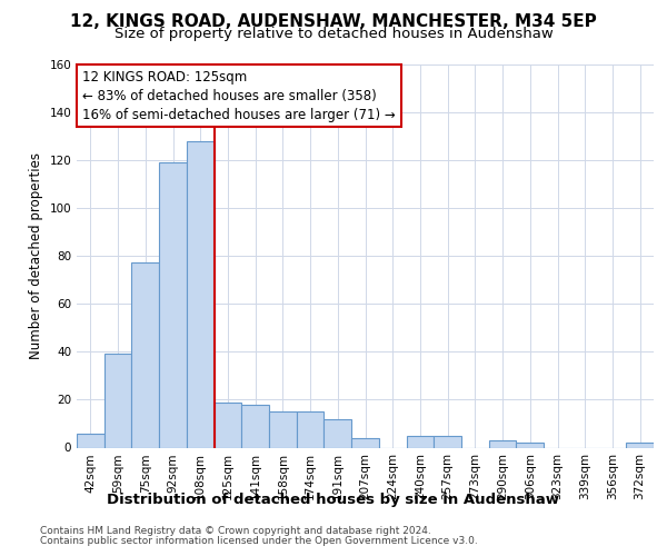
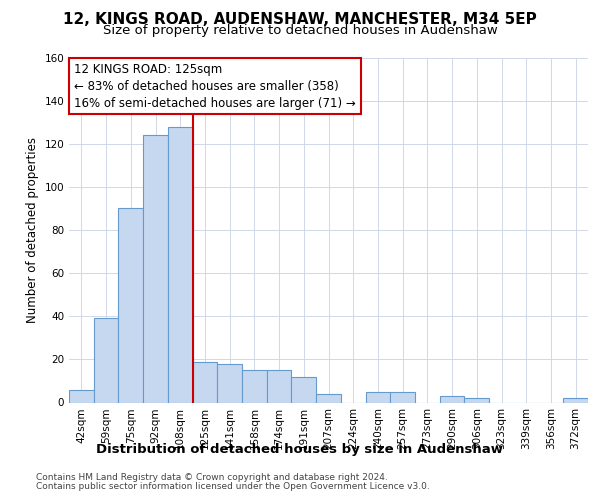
75sqm: 77 -> 90
92sqm: 119 -> 124
